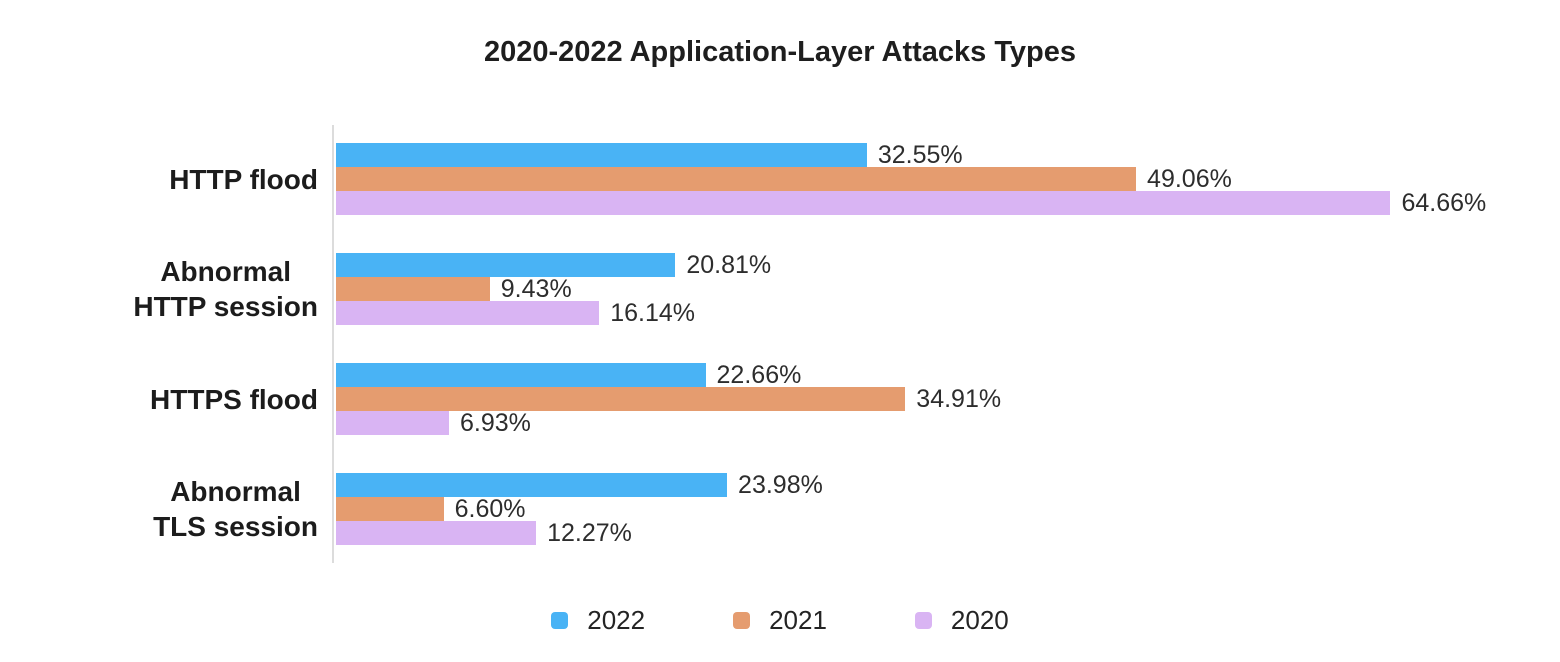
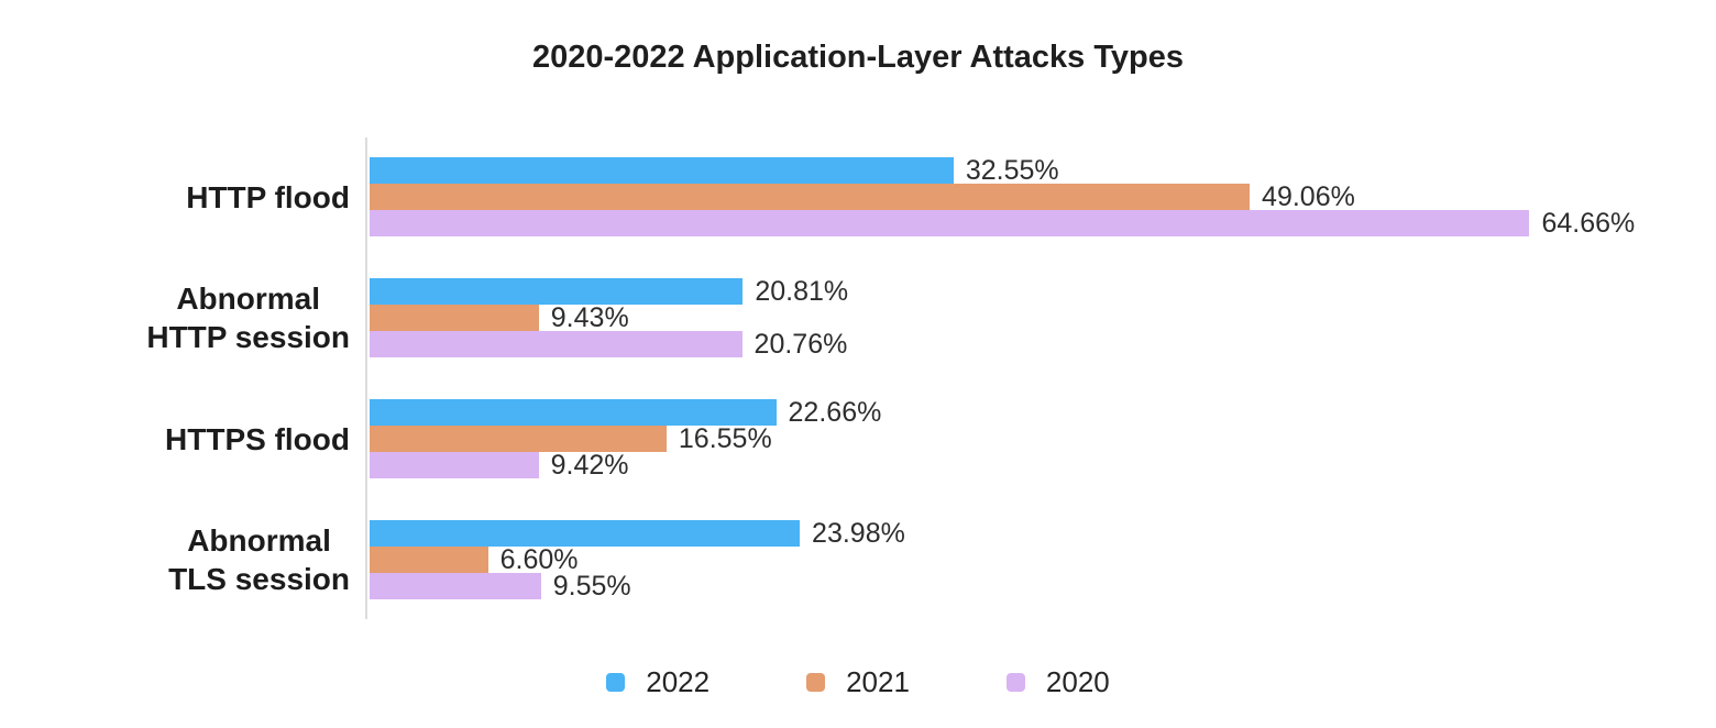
2020/Abnormal HTTP session: 16.14% -> 20.76%
2021/HTTPS flood: 34.91% -> 16.55%
2020/HTTPS flood: 6.93% -> 9.42%
2020/Abnormal TLS session: 12.27% -> 9.55%
